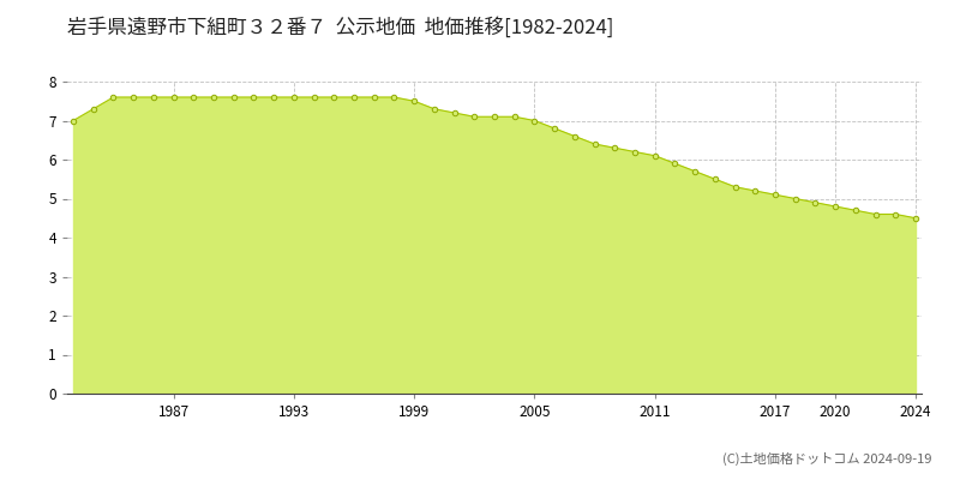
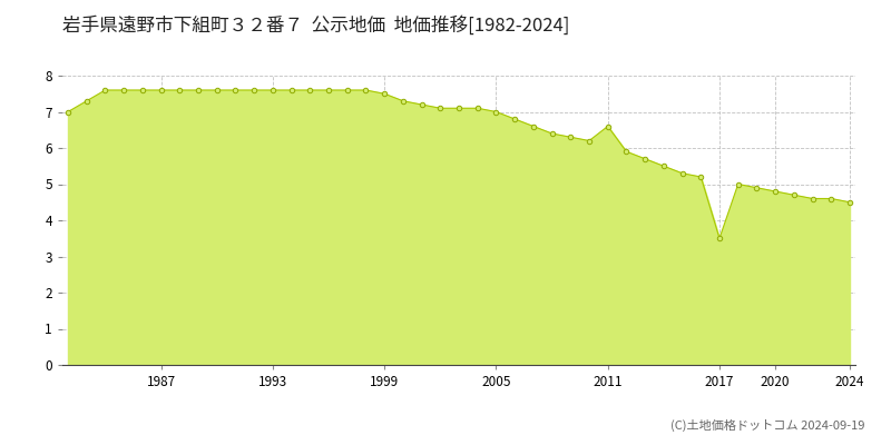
2011: 6.1 -> 6.6
2017: 5.1 -> 3.5
